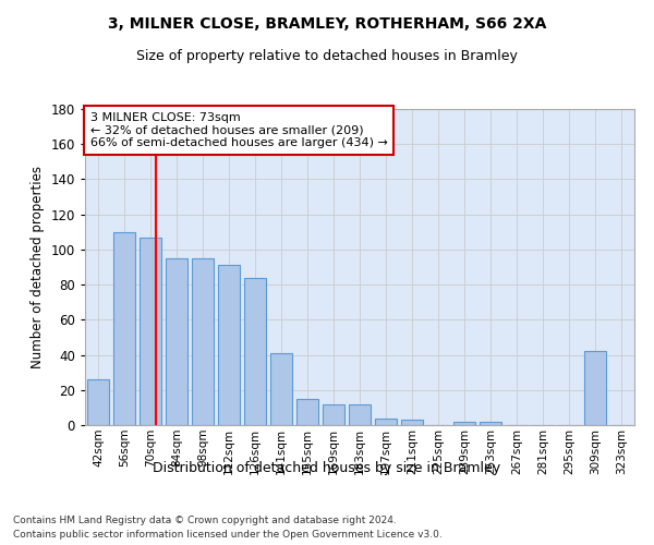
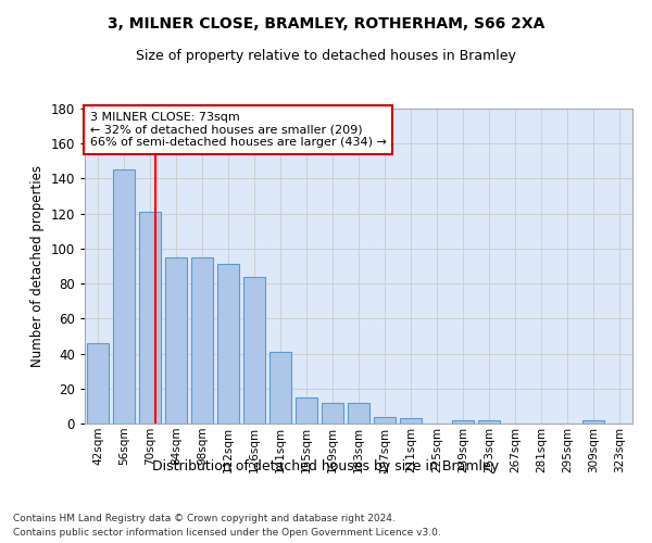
42sqm: 26 -> 46
56sqm: 110 -> 145
70sqm: 107 -> 121
309sqm: 42 -> 2
